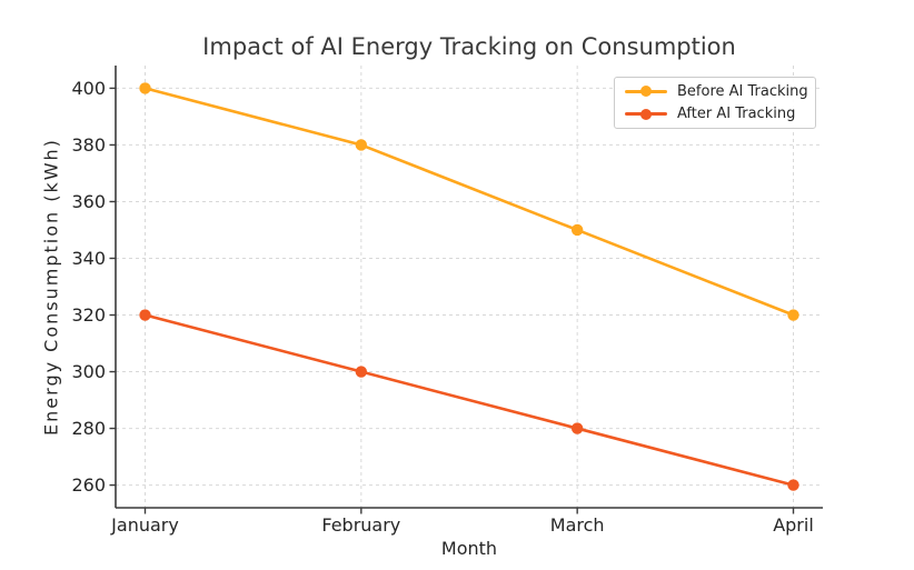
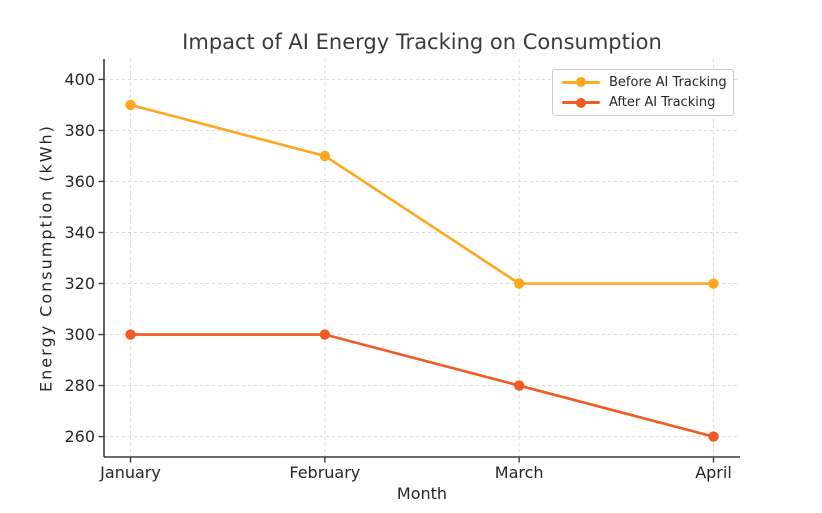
Before AI Tracking/January: 400 -> 390
After AI Tracking/January: 320 -> 300
Before AI Tracking/February: 380 -> 370
Before AI Tracking/March: 350 -> 320
